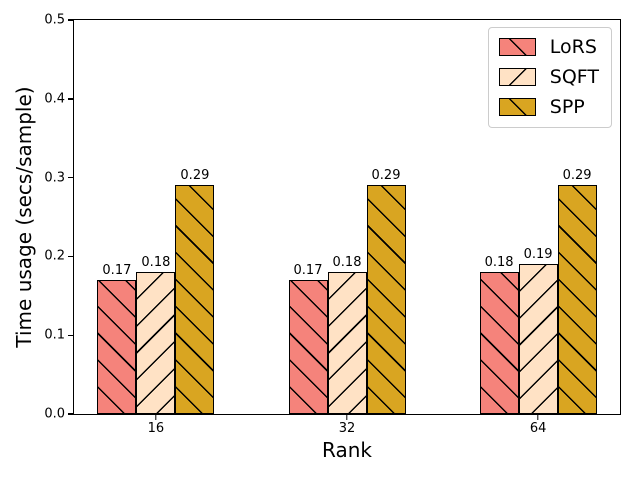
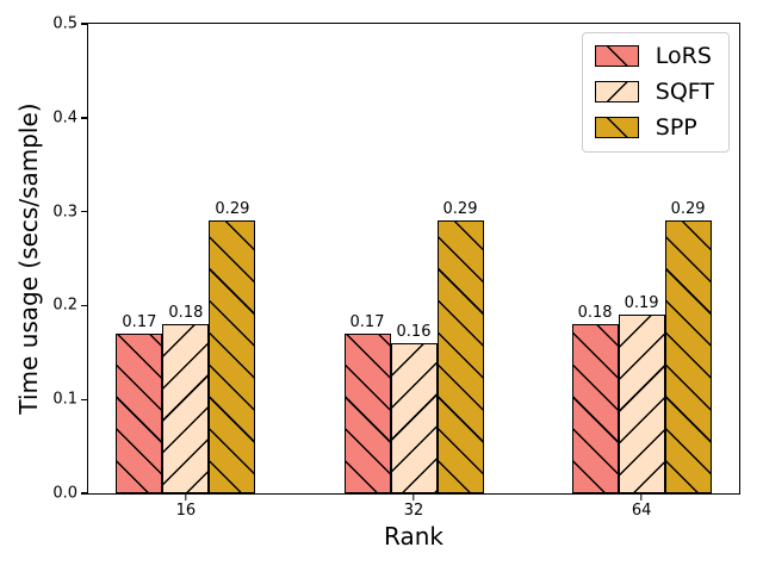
SQFT/32: 0.18 -> 0.16
